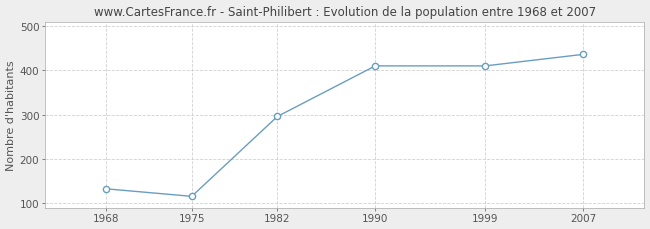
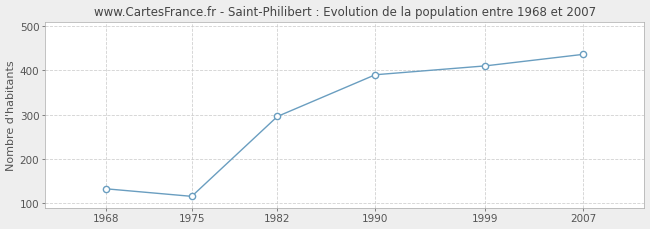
1990: 410 -> 390
